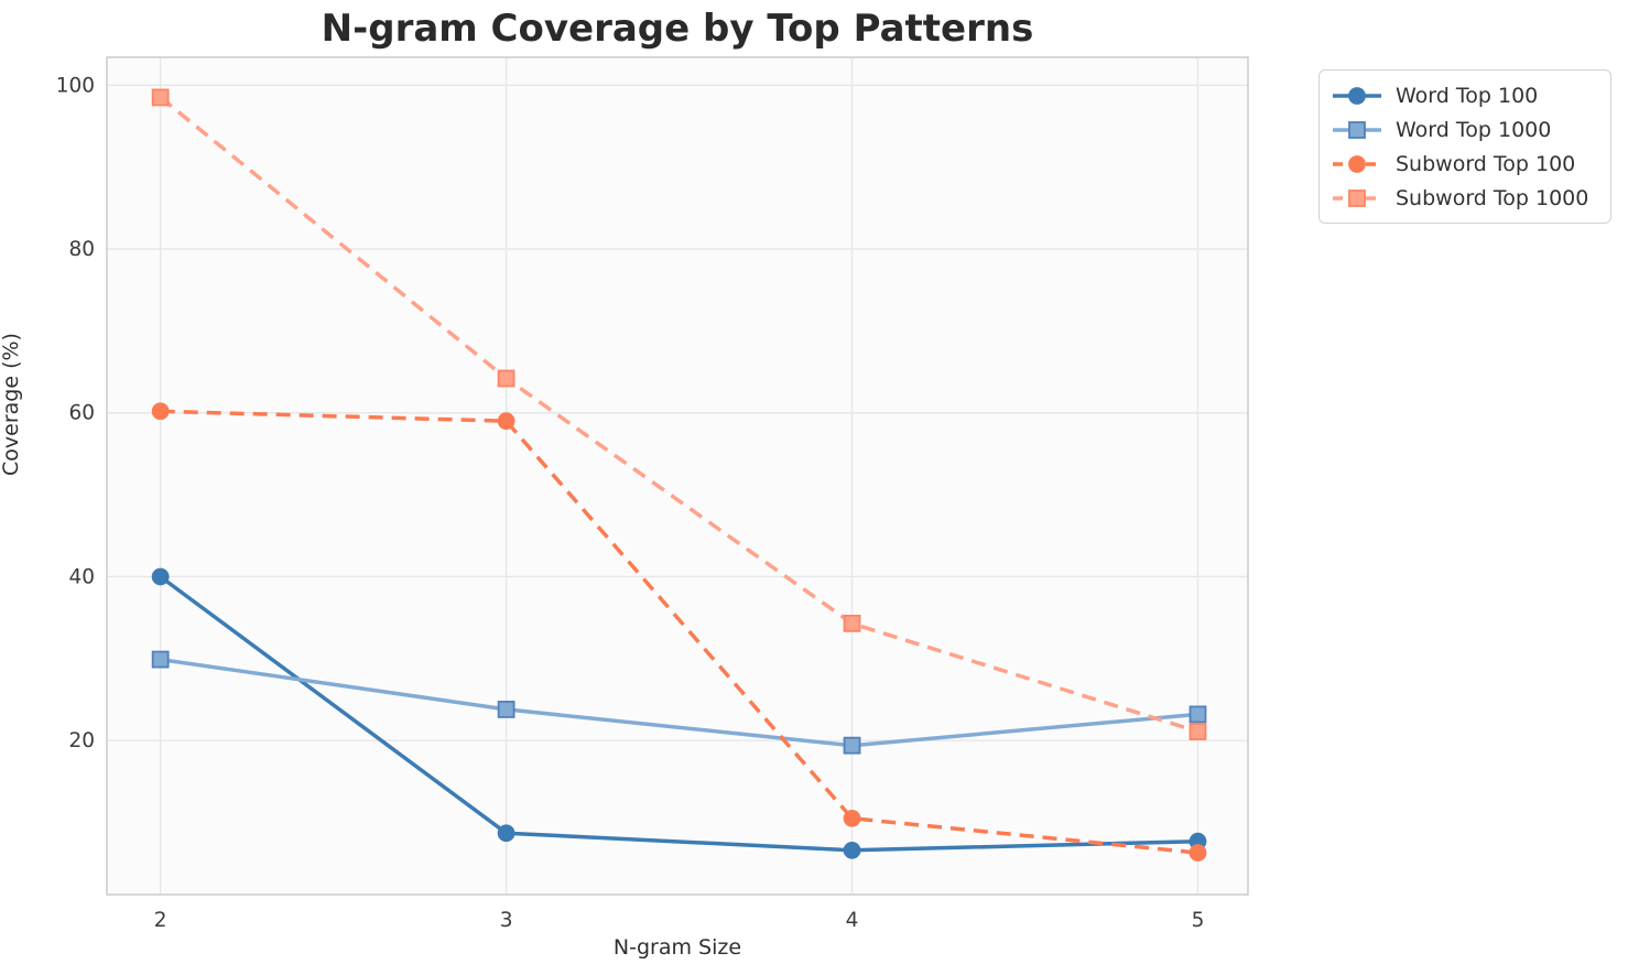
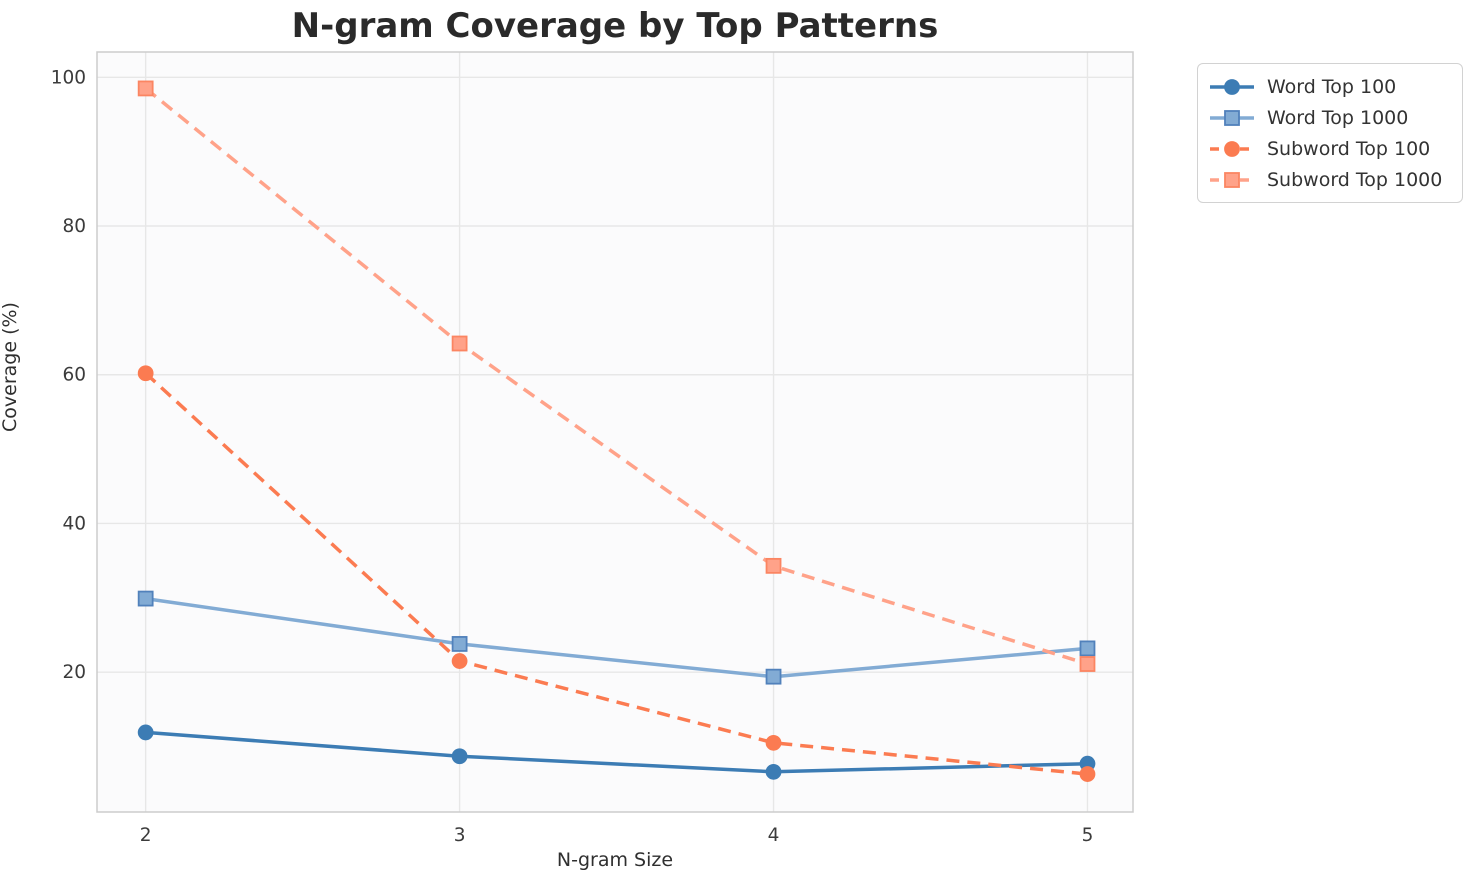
Word Top 100/2: 40 -> 12
Subword Top 100/3: 59 -> 22
